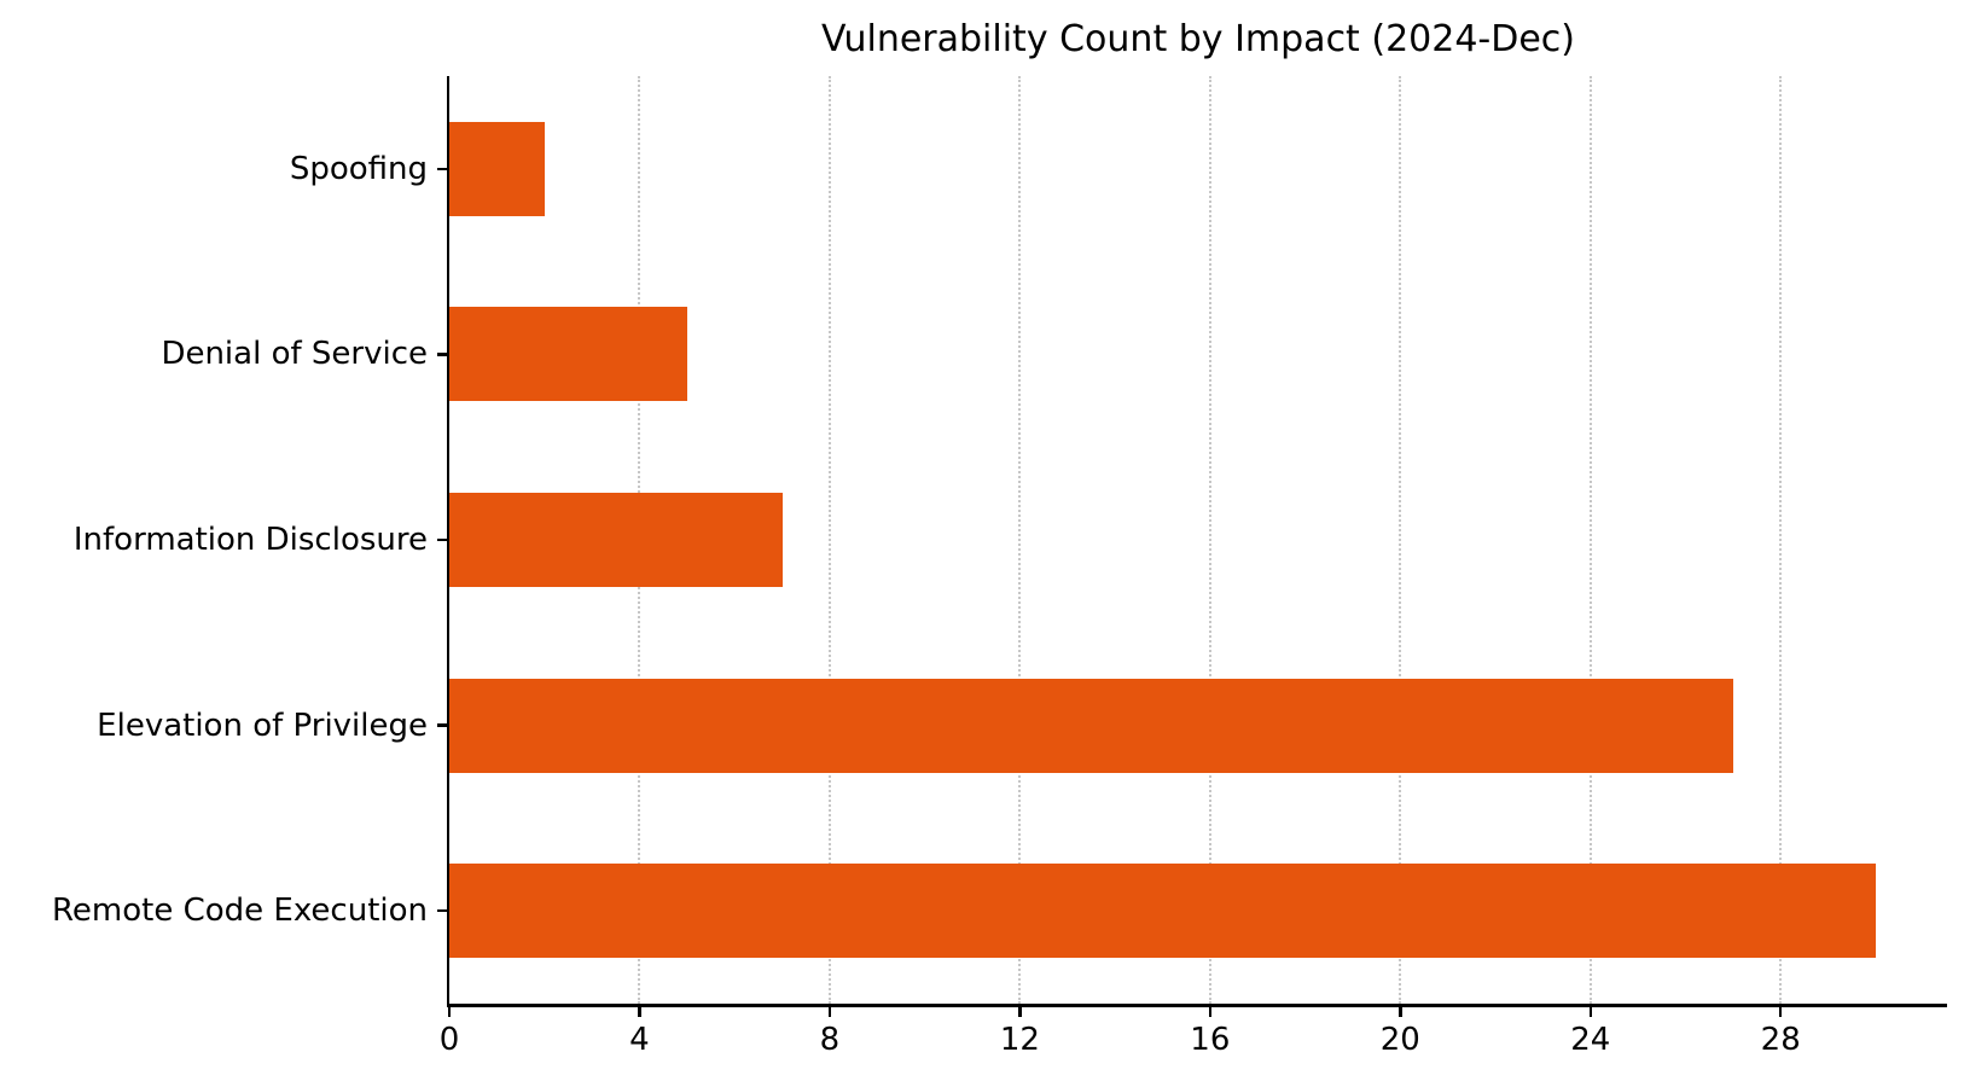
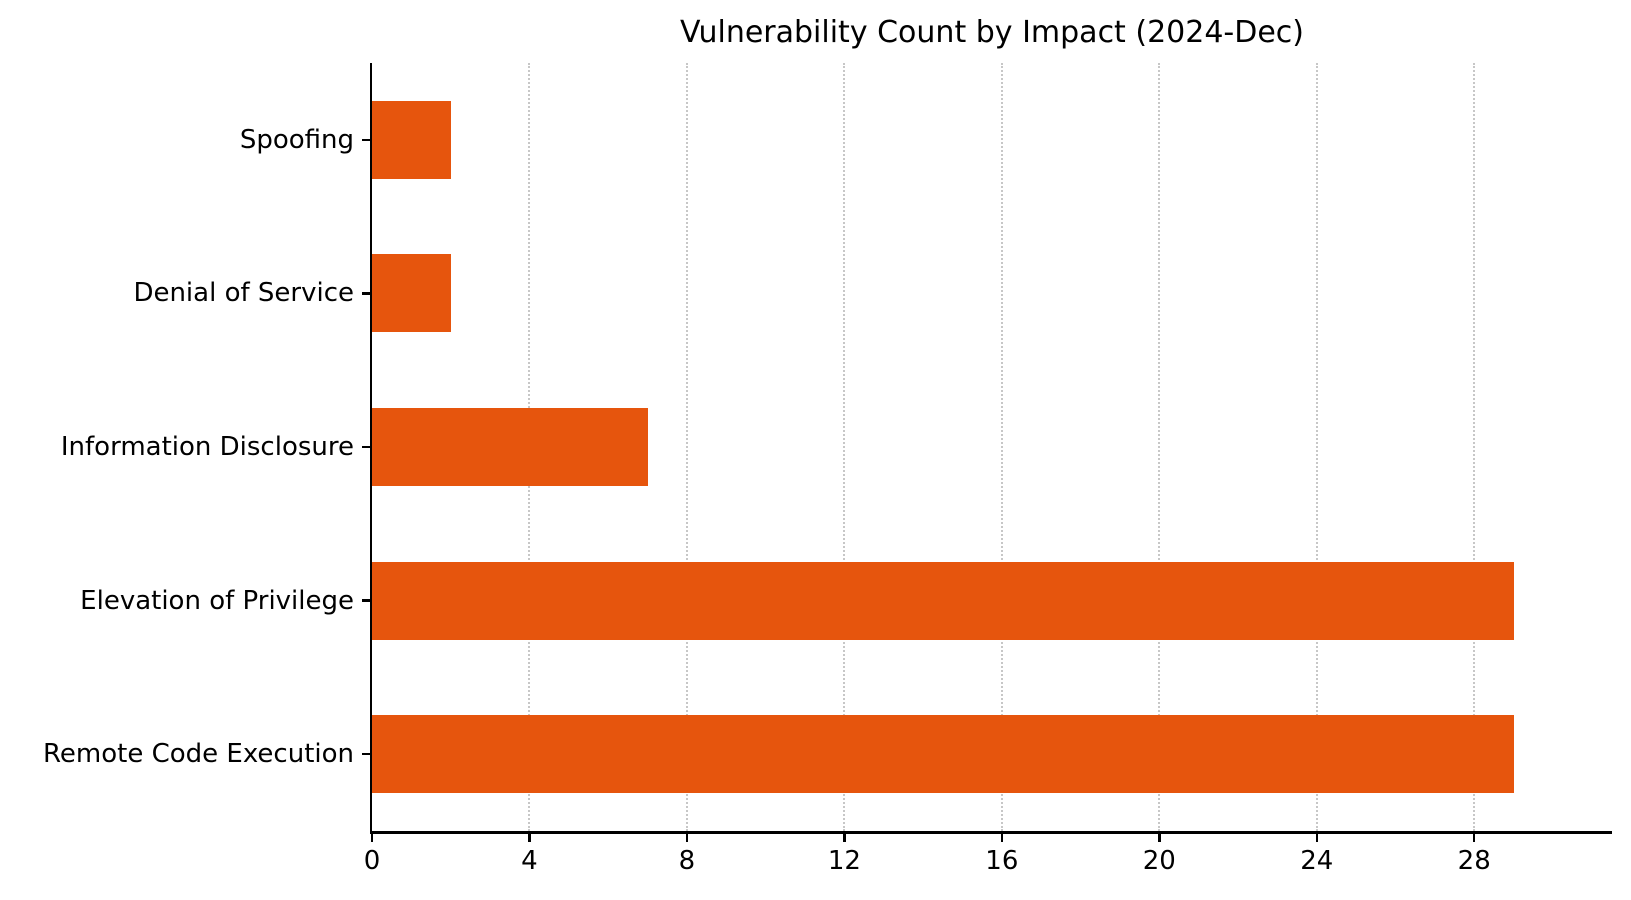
Denial of Service: 5 -> 2
Elevation of Privilege: 27 -> 29
Remote Code Execution: 30 -> 29
